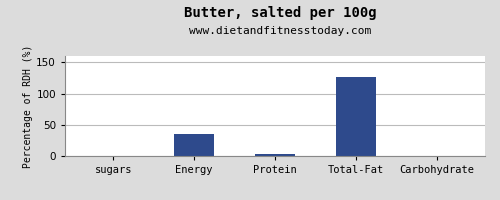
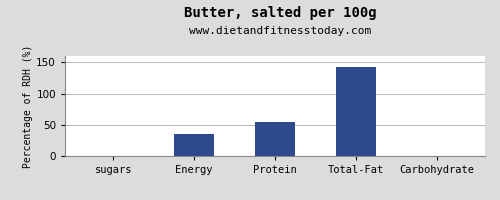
Protein: 3 -> 54
Total-Fat: 126 -> 142
